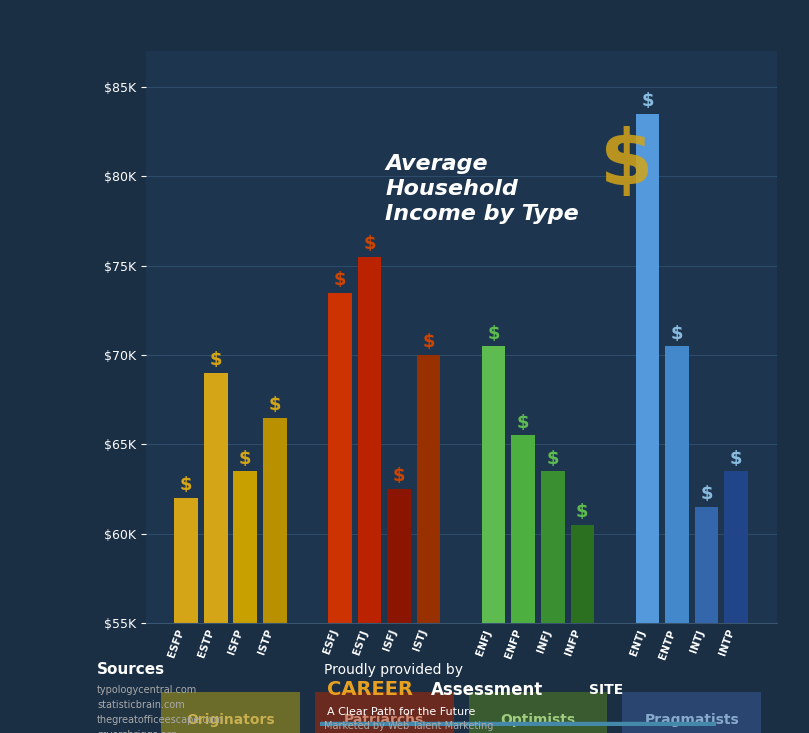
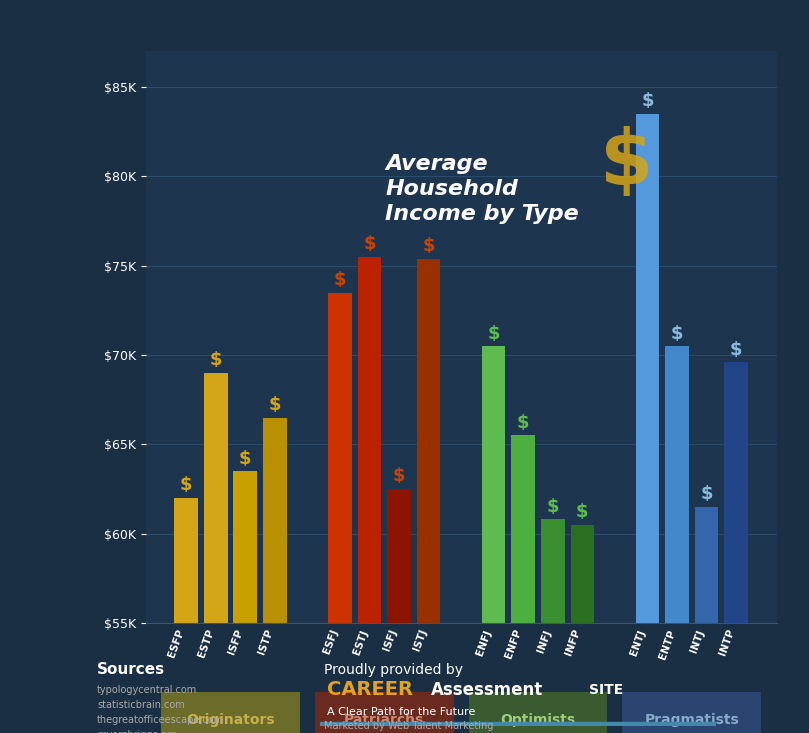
ISTJ: $70.0K -> $75.4K
INFJ: $63.5K -> $60.8K
INTP: $63.5K -> $69.6K
